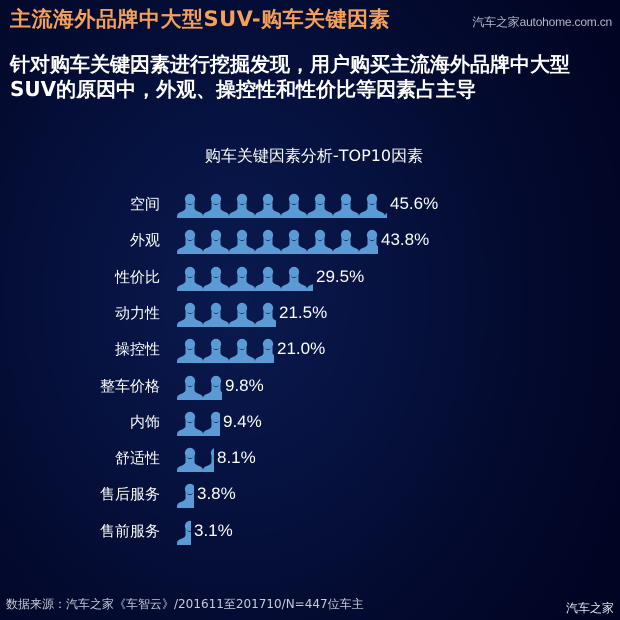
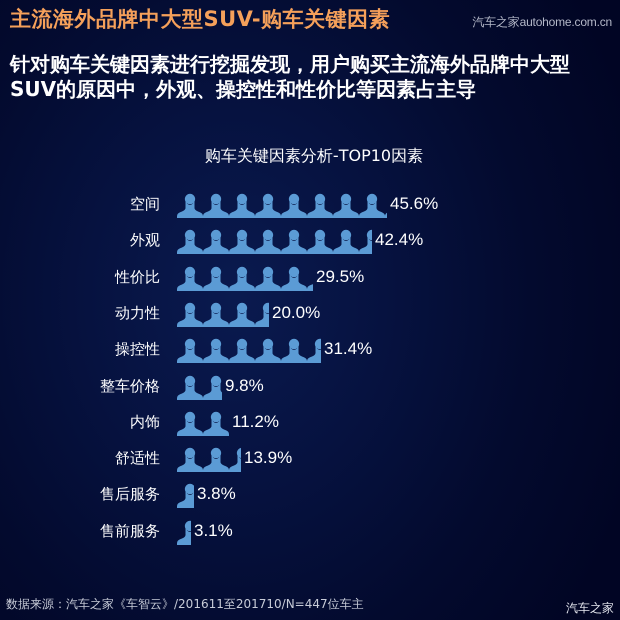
外观: 43.8% -> 42.4%
动力性: 21.5% -> 20.0%
操控性: 21.0% -> 31.4%
内饰: 9.4% -> 11.2%
舒适性: 8.1% -> 13.9%
